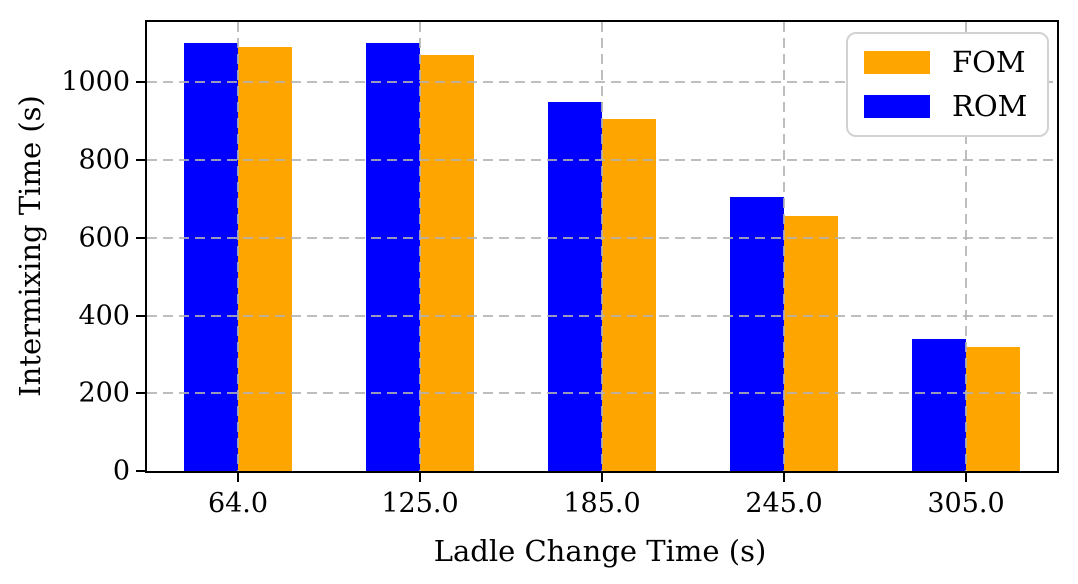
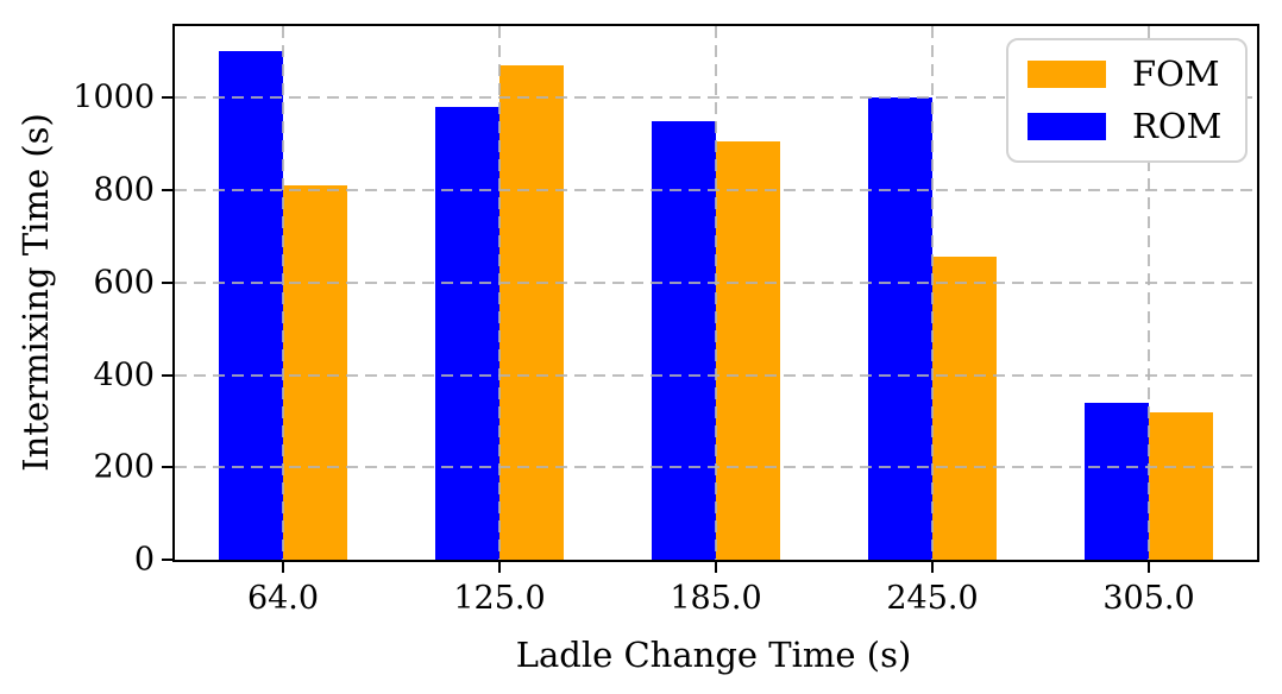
FOM/64.0: 1090 -> 810
ROM/125.0: 1100 -> 980
ROM/245.0: 700 -> 1000
